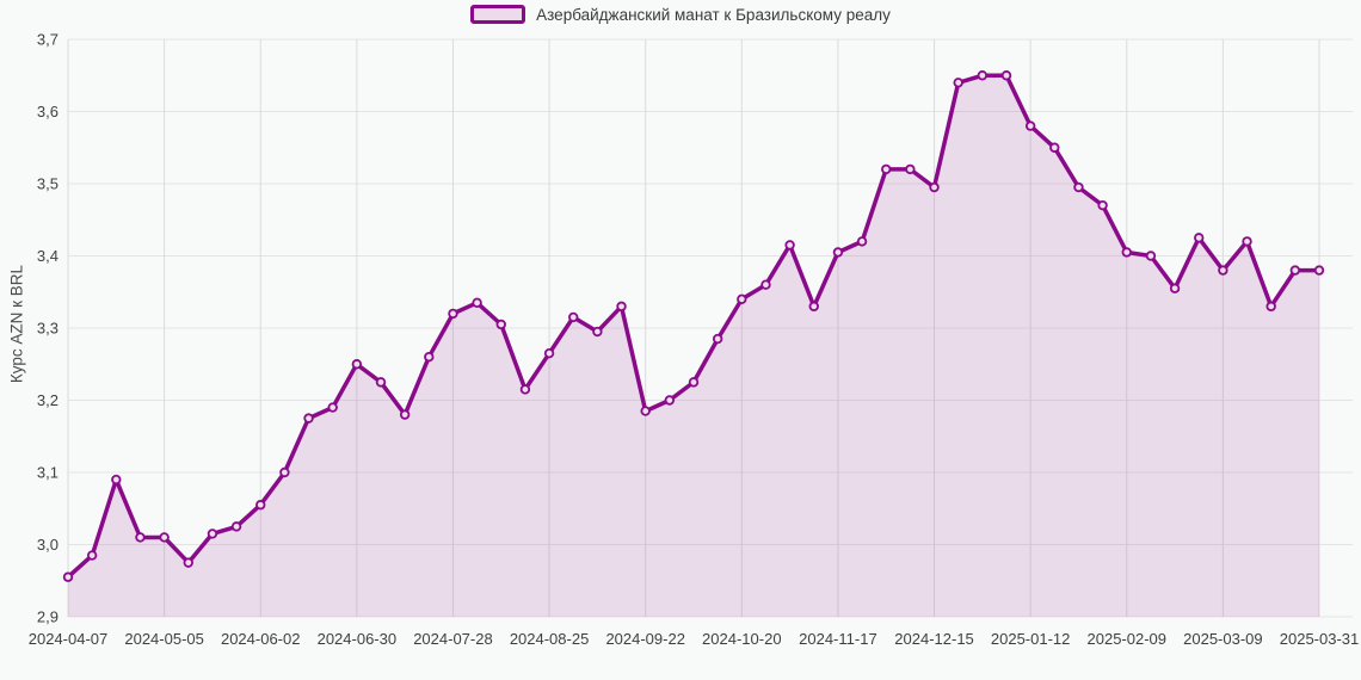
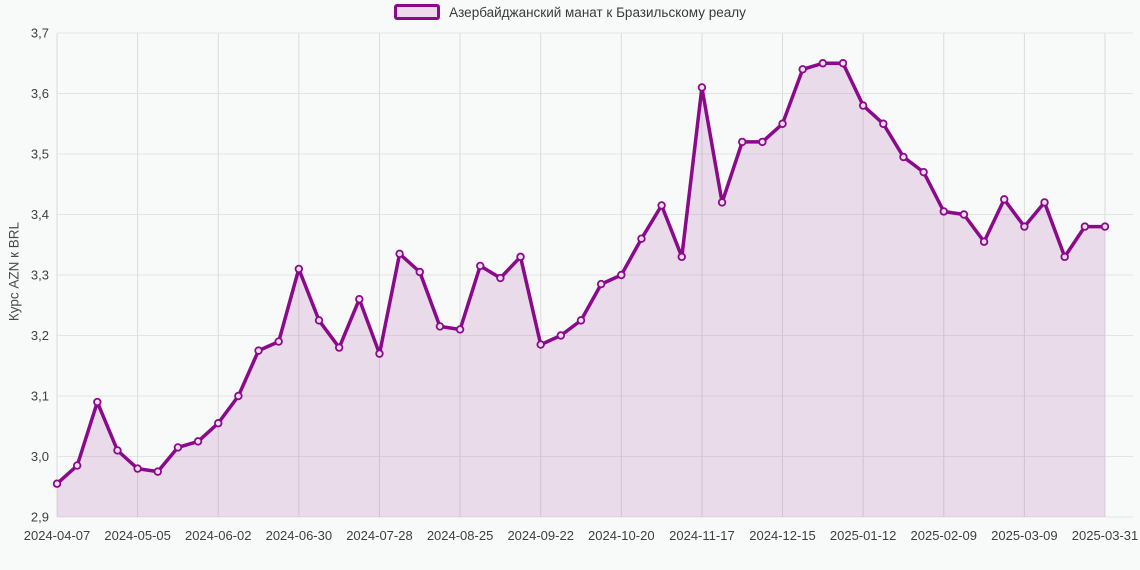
2024-05-05: 3,01 -> 2,98
2024-06-30: 3,25 -> 3,31
2024-07-28: 3,32 -> 3,17
2024-08-25: 3,27 -> 3,21
2024-10-20: 3,34 -> 3,30
2024-11-17: 3,40 -> 3,61
2024-12-15: 3,50 -> 3,55
